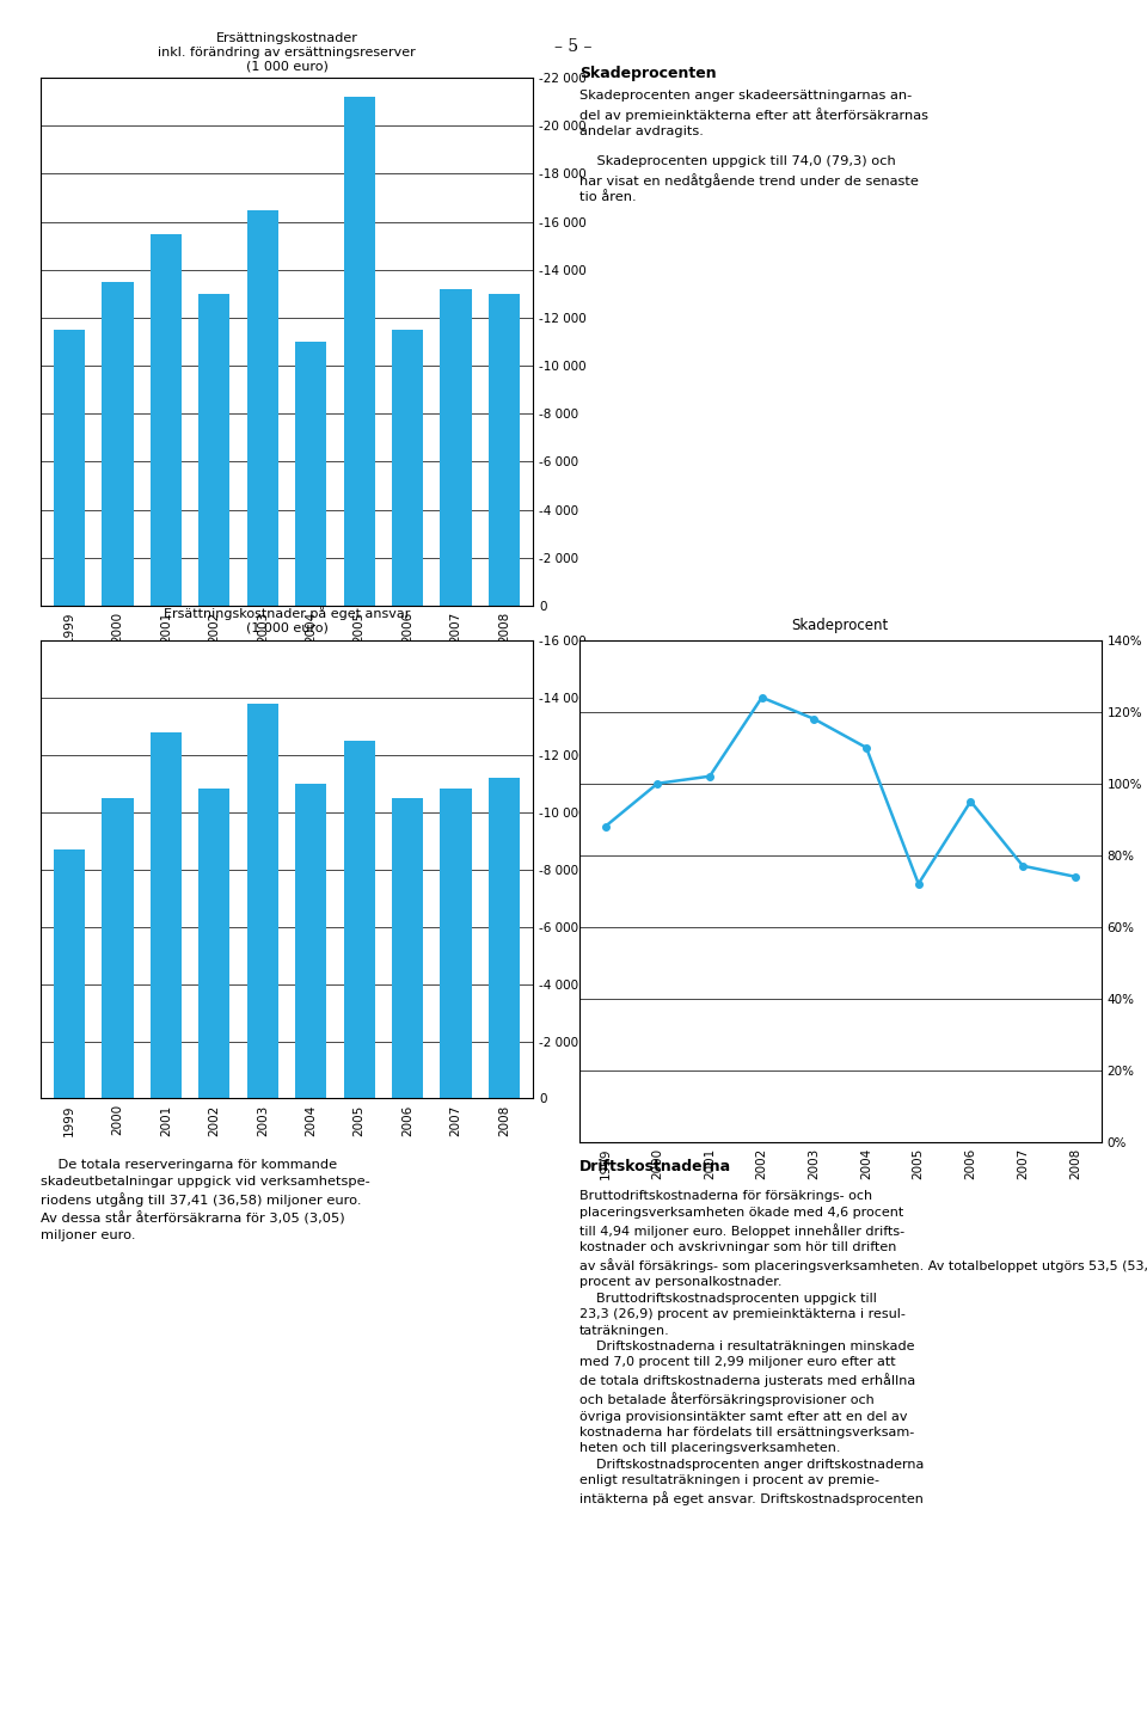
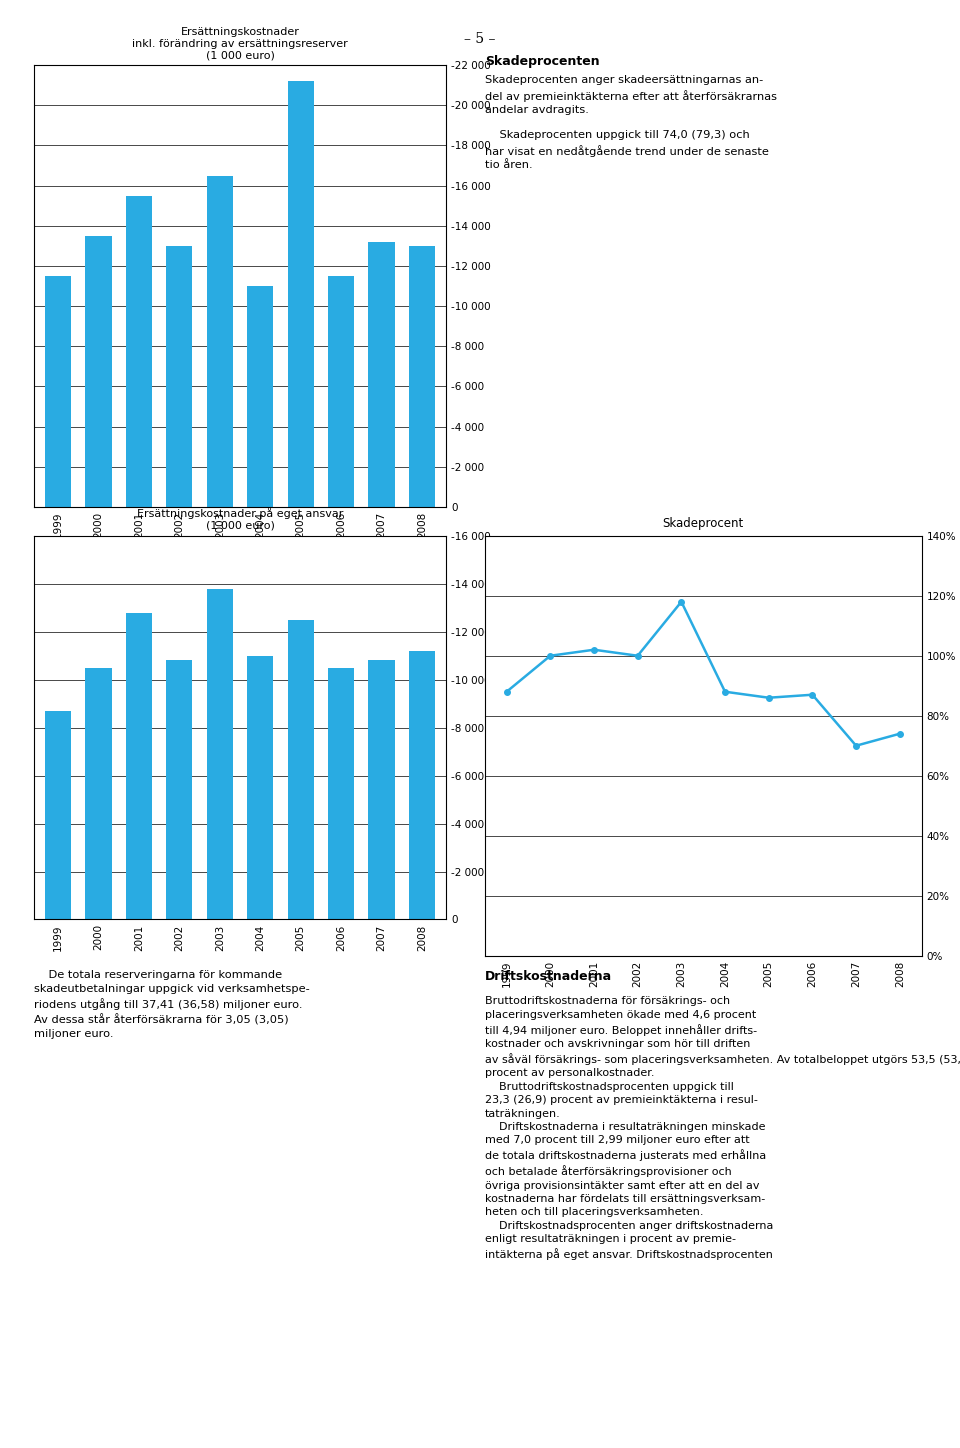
Skadeprocent/2002: 124% -> 100%
Skadeprocent/2004: 110% -> 88%
Skadeprocent/2005: 72% -> 86%
Skadeprocent/2006: 95% -> 87%
Skadeprocent/2007: 77% -> 70%
